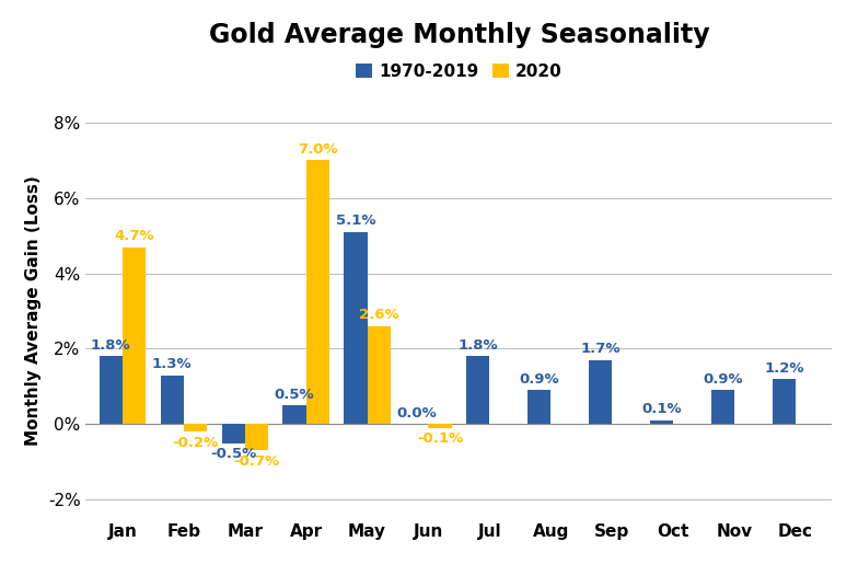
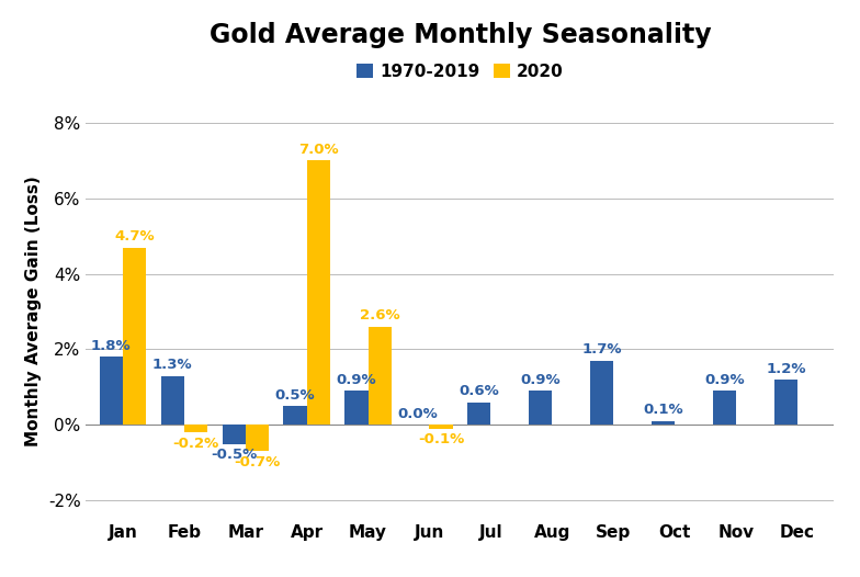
1970-2019/May: 5.1% -> 0.9%
1970-2019/Jul: 1.8% -> 0.6%
